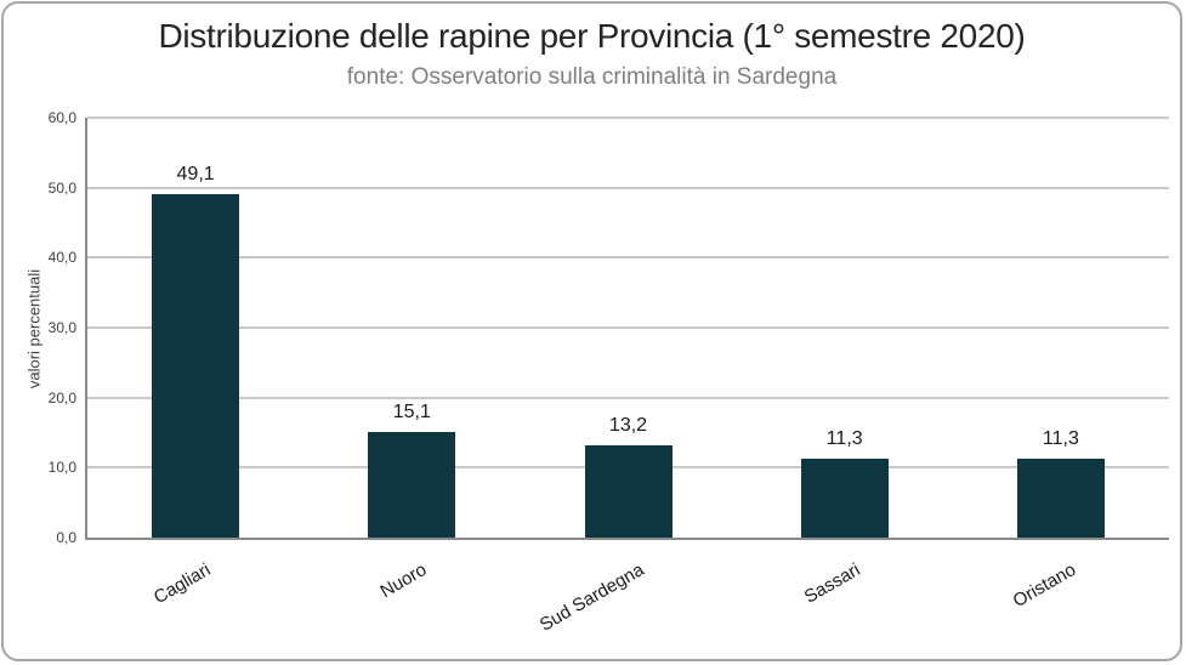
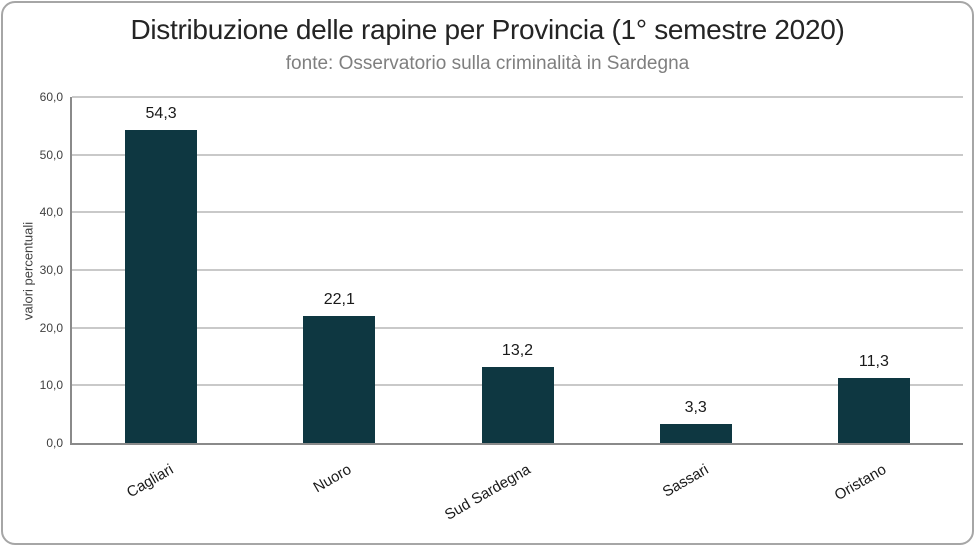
Cagliari: 49,1 -> 54,3
Nuoro: 15,1 -> 22,1
Sassari: 11,3 -> 3,3
